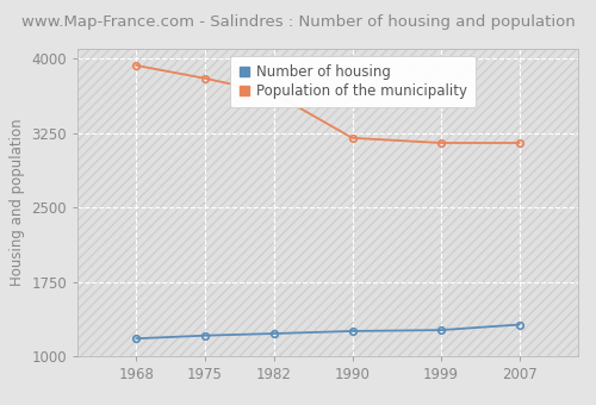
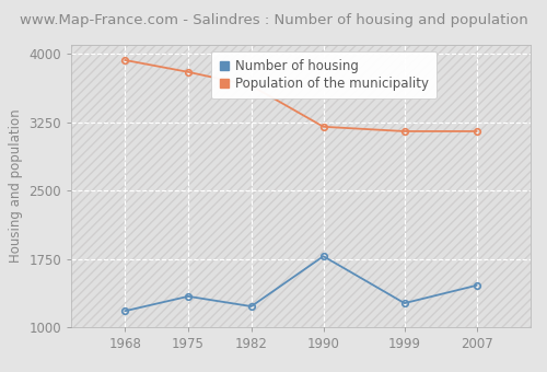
Number of housing/1975: 1210 -> 1340
Number of housing/1990: 1260 -> 1780
Number of housing/2007: 1320 -> 1460
